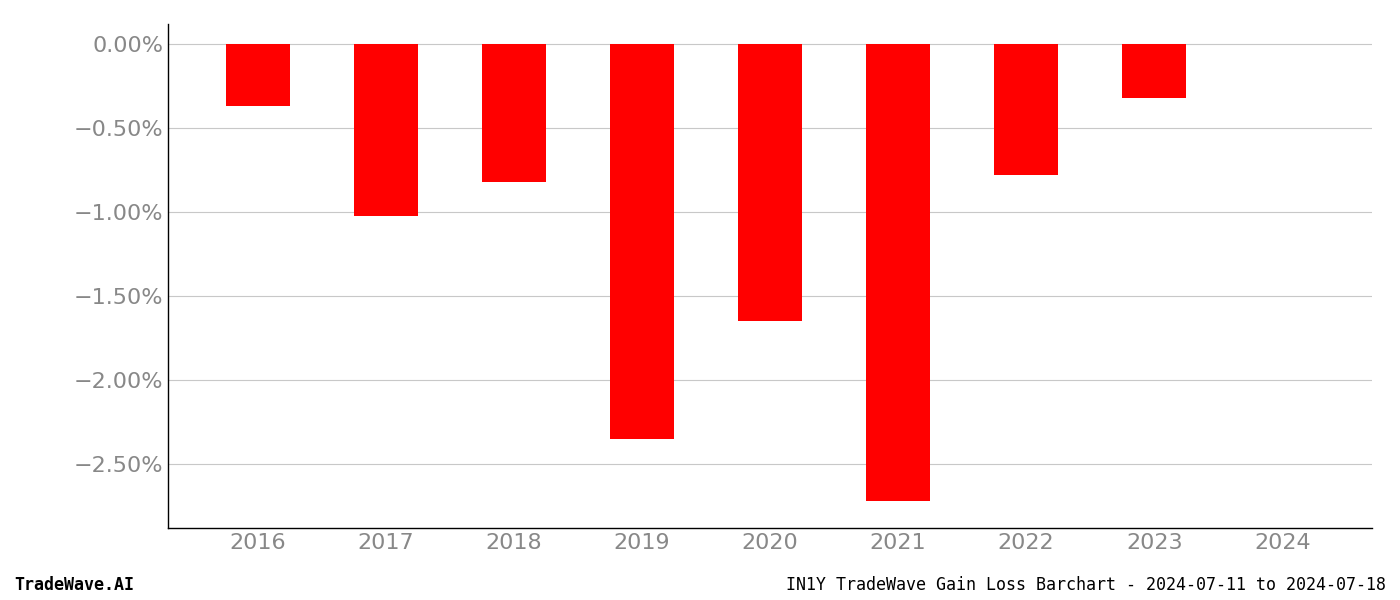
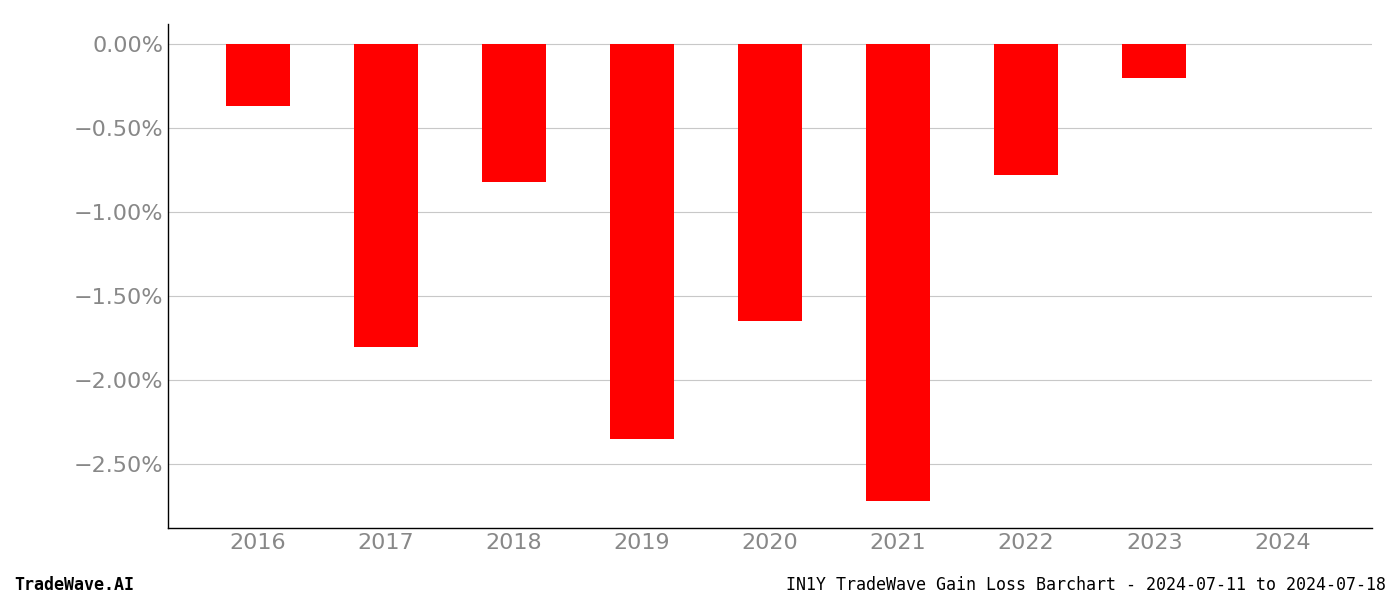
2017: -1.02% -> -1.80%
2023: -0.32% -> -0.20%
